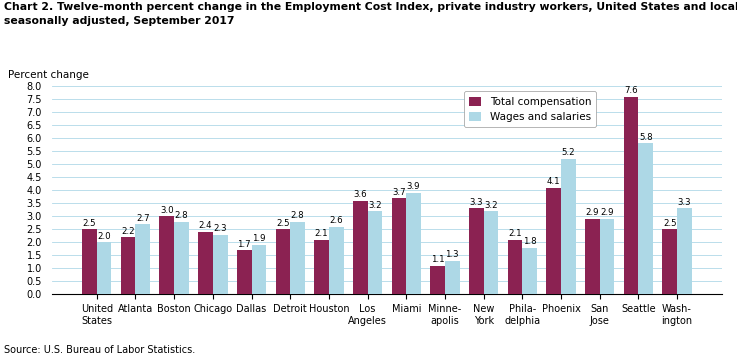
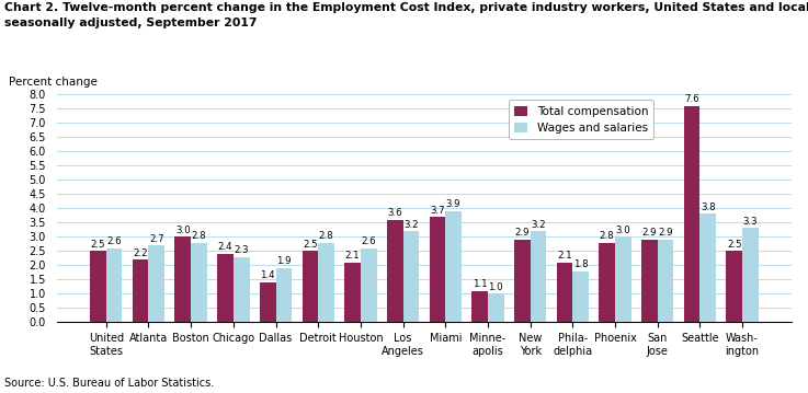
Wages and salaries/United States: 2.0 -> 2.6
Total compensation/Dallas: 1.7 -> 1.4
Wages and salaries/Minne- apolis: 1.3 -> 1.0
Total compensation/New York: 3.3 -> 2.9
Total compensation/Phoenix: 4.1 -> 2.8
Wages and salaries/Phoenix: 5.2 -> 3.0
Wages and salaries/Seattle: 5.8 -> 3.8
